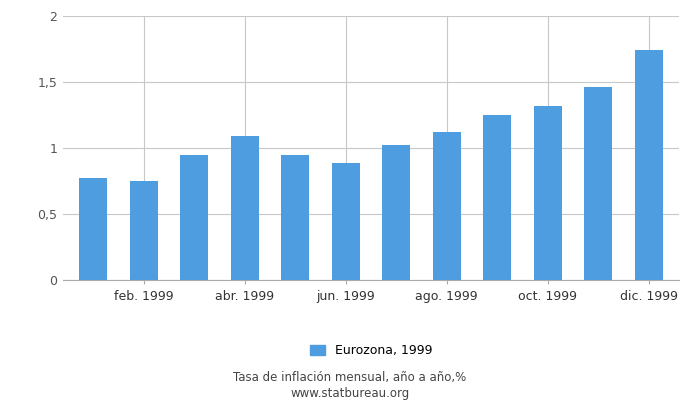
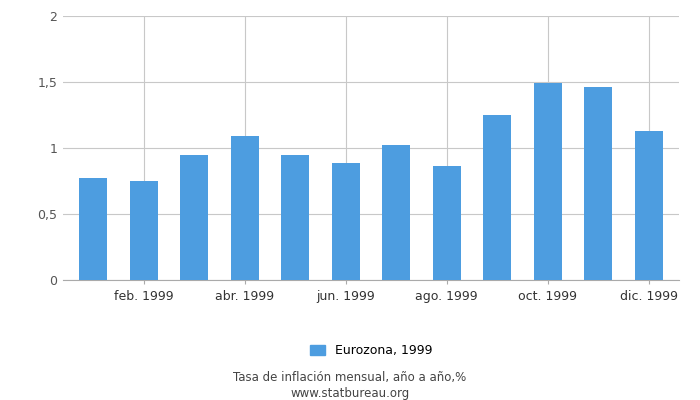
ago. 1999: 1,12 -> 0,86
oct. 1999: 1,32 -> 1,49
dic. 1999: 1,74 -> 1,13
